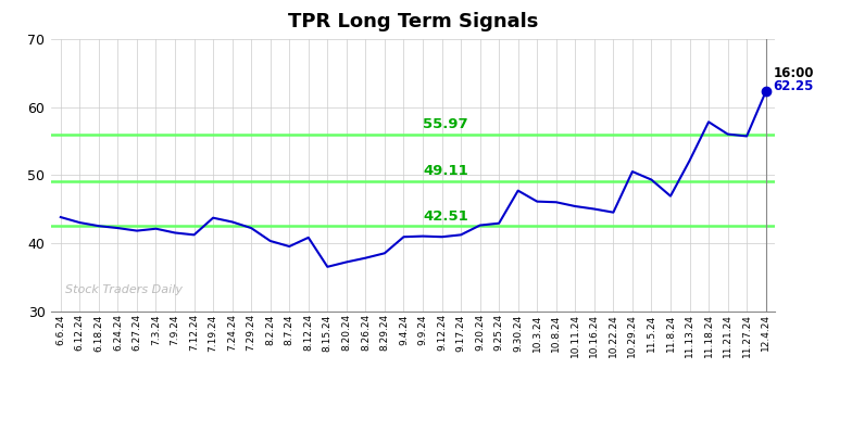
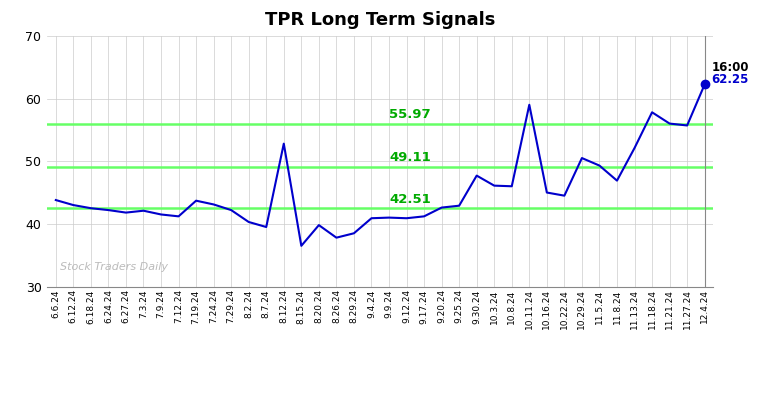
8.12.24: 40.8 -> 52.8
8.20.24: 37.2 -> 39.8
10.11.24: 45.4 -> 59.0
